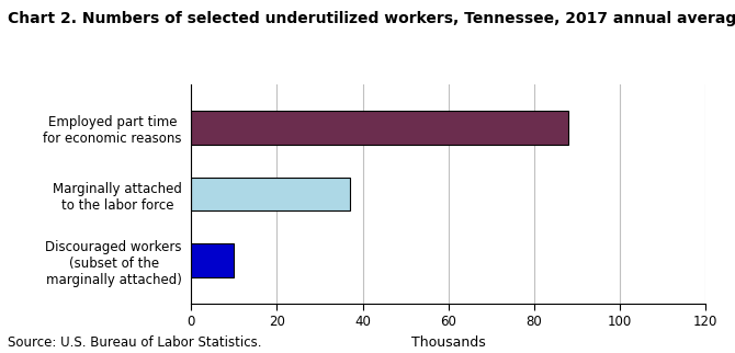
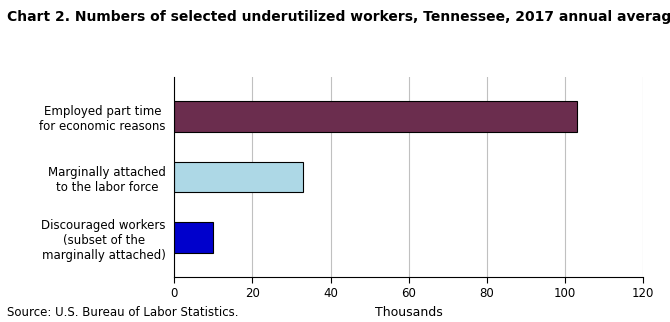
Employed part time for economic reasons: 88 -> 103
Marginally attached to the labor force: 37 -> 33
